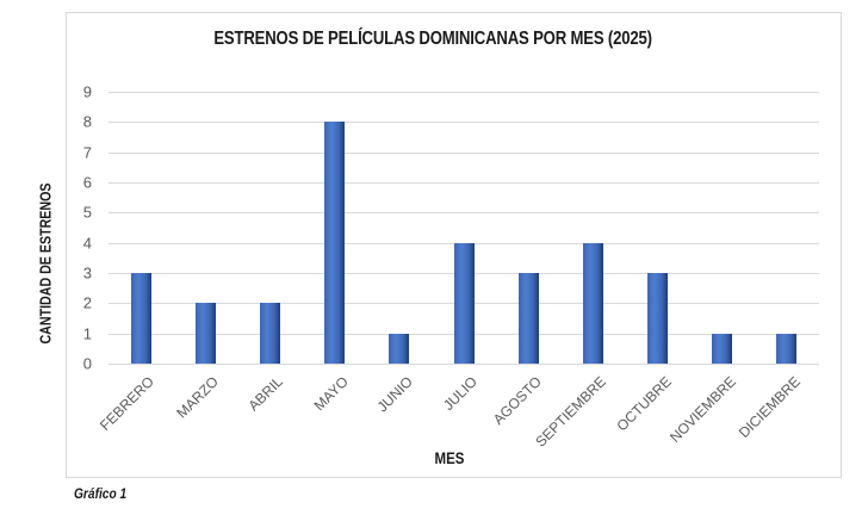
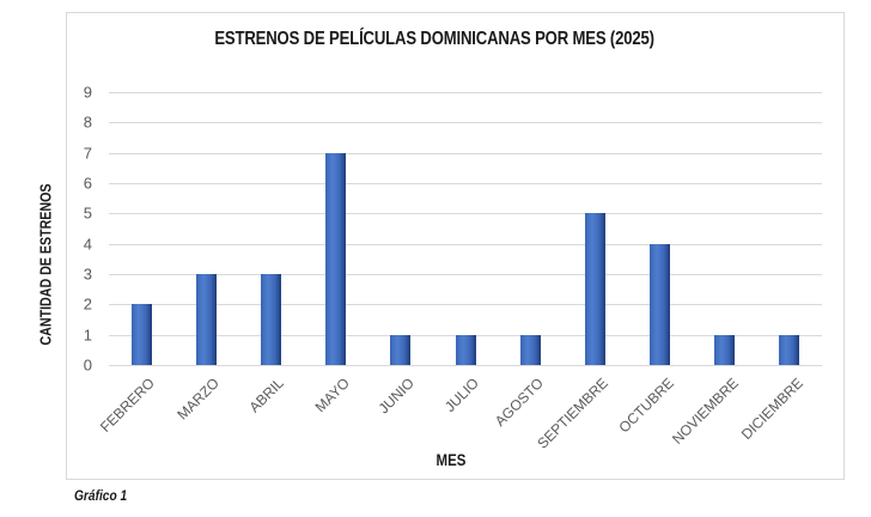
FEBRERO: 3 -> 2
MARZO: 2 -> 3
ABRIL: 2 -> 3
MAYO: 8 -> 7
JULIO: 4 -> 1
AGOSTO: 3 -> 1
SEPTIEMBRE: 4 -> 5
OCTUBRE: 3 -> 4
